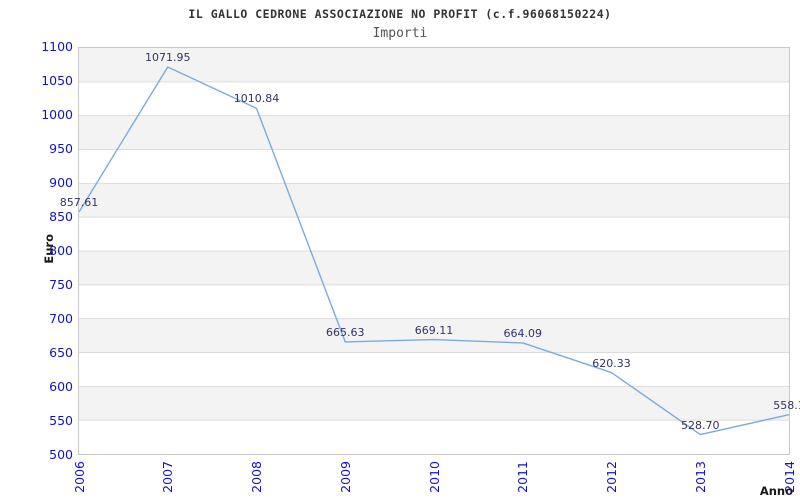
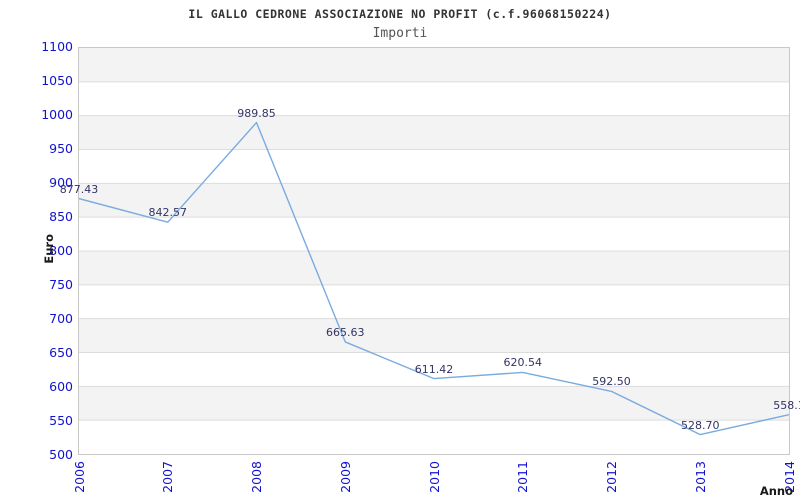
2006: 857.61 -> 877.43
2007: 1071.95 -> 842.57
2008: 1010.84 -> 989.85
2010: 669.11 -> 611.42
2011: 664.09 -> 620.54
2012: 620.33 -> 592.50
